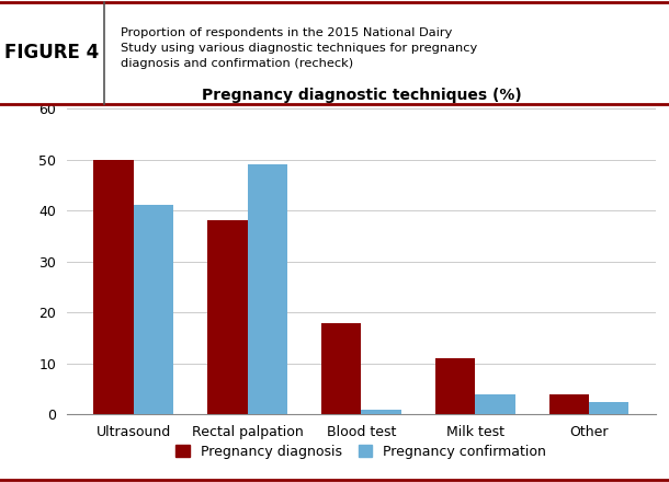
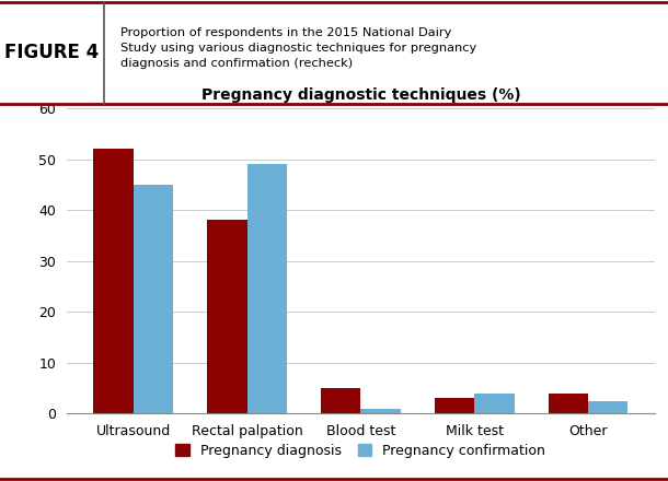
Pregnancy diagnosis/Ultrasound: 50 -> 52
Pregnancy confirmation/Ultrasound: 41.0 -> 45.0
Pregnancy diagnosis/Blood test: 18 -> 5
Pregnancy diagnosis/Milk test: 11 -> 3
